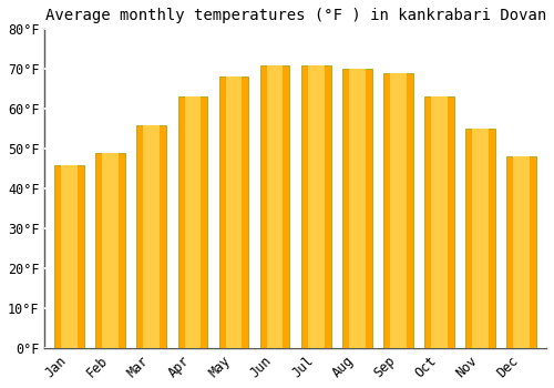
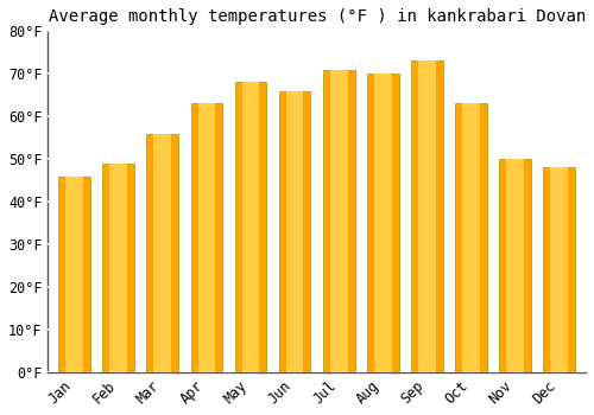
Jun: 71°F -> 66°F
Sep: 69°F -> 73°F
Nov: 55°F -> 50°F
